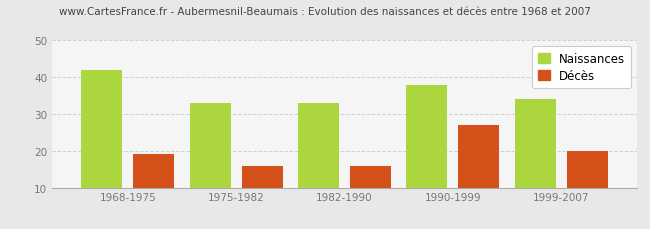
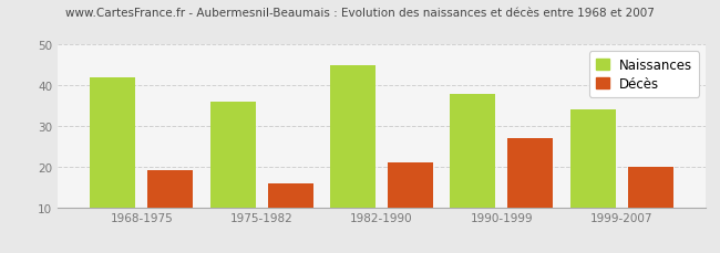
Naissances/1975-1982: 33 -> 36
Naissances/1982-1990: 33 -> 45
Décès/1982-1990: 16 -> 21
